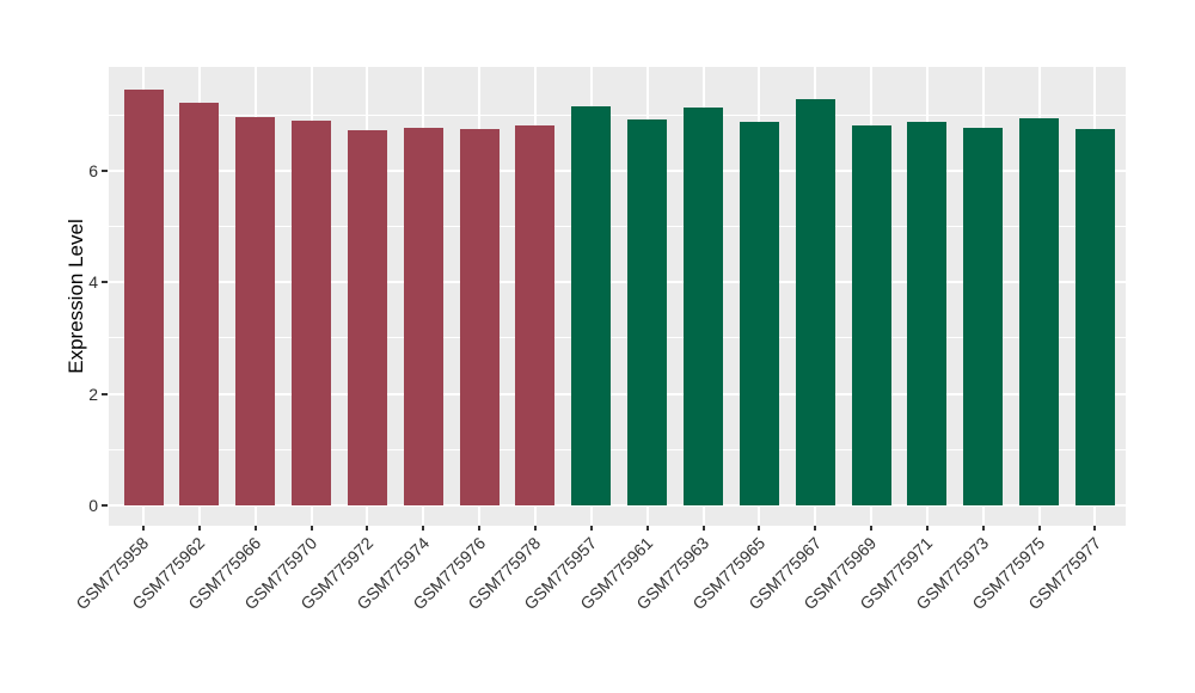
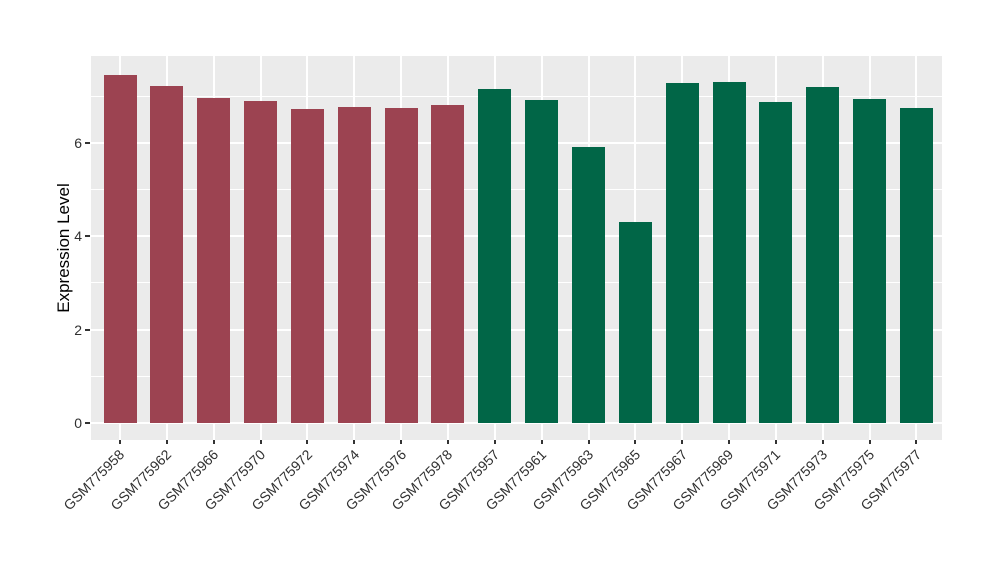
GSM775963: 7.1 -> 5.9
GSM775965: 6.9 -> 4.3
GSM775969: 6.8 -> 7.3
GSM775973: 6.8 -> 7.2
